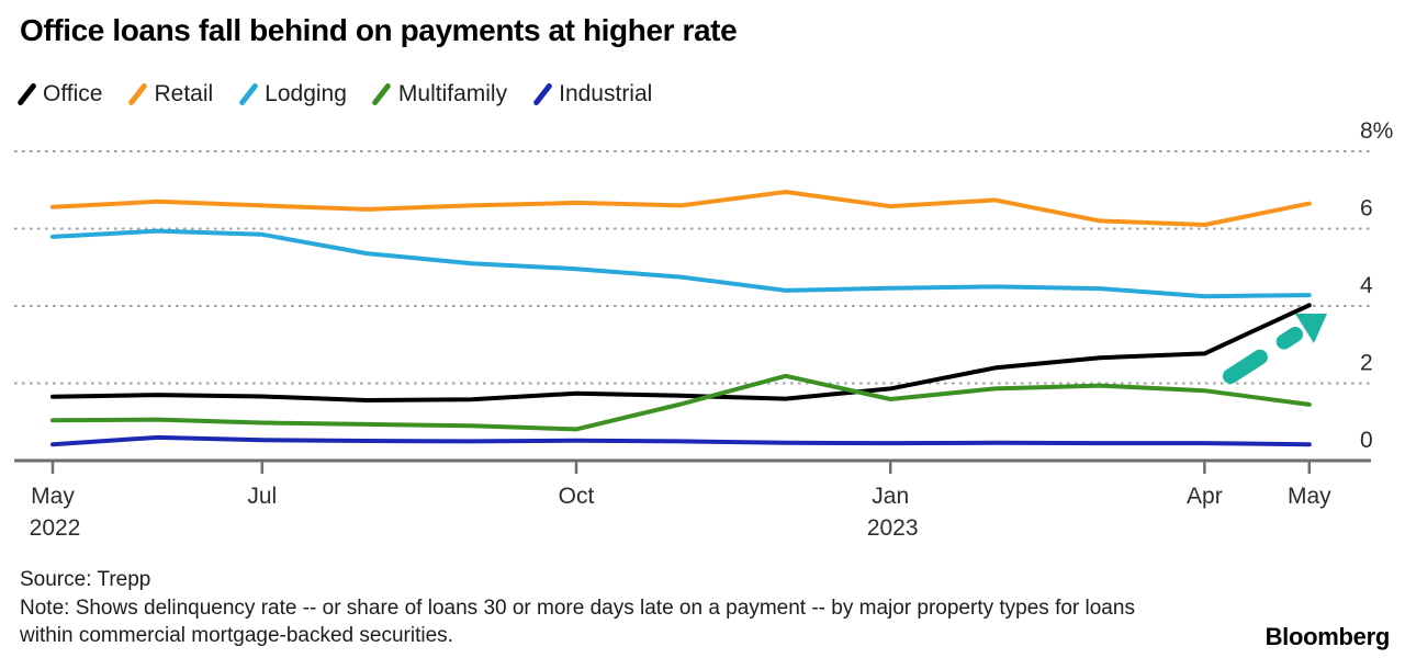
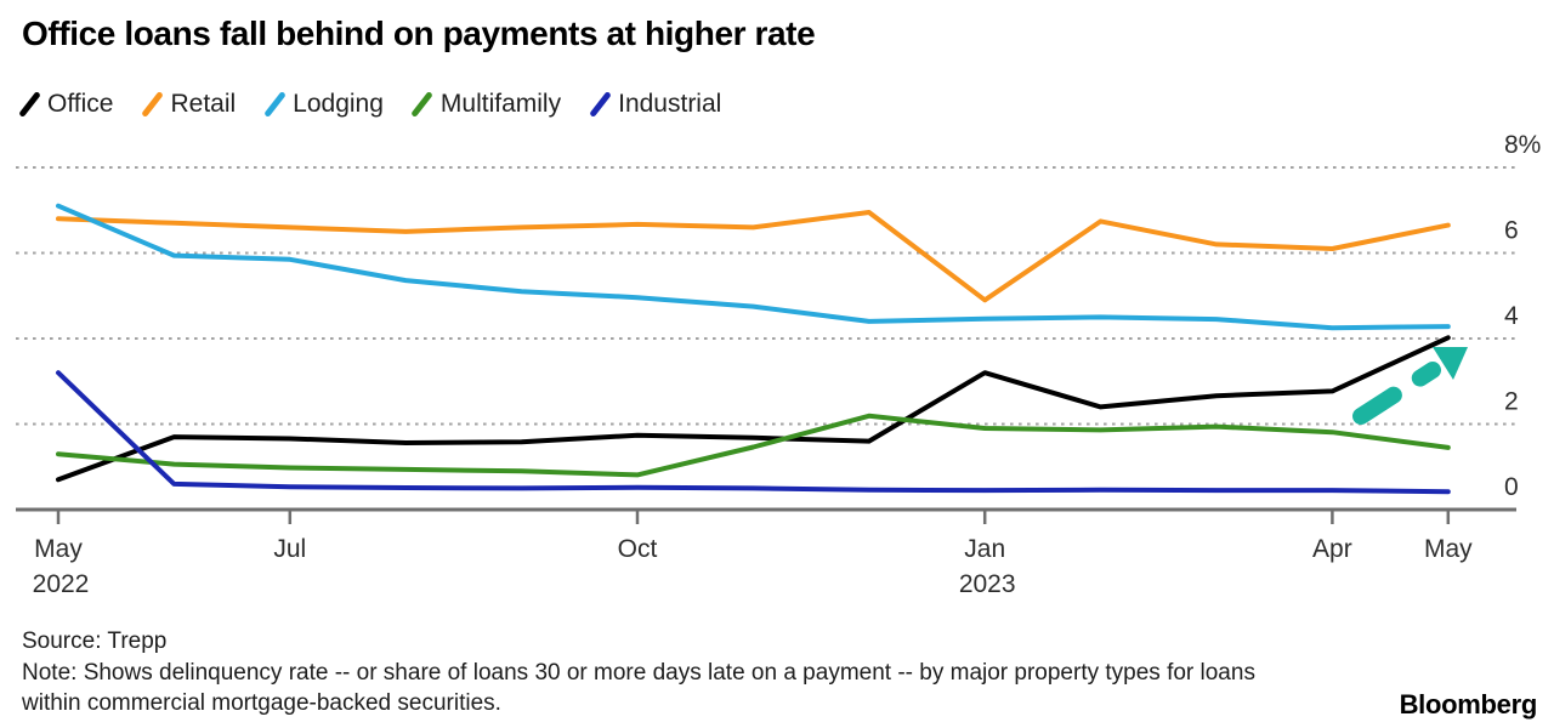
Office/May 2022: 1.6% -> 0.7%
Retail/May 2022: 6.6% -> 6.8%
Lodging/May 2022: 5.8% -> 7.1%
Multifamily/May 2022: 1.0% -> 1.3%
Industrial/May 2022: 0.4% -> 3.2%
Office/Jan 2023: 1.9% -> 3.2%
Retail/Jan 2023: 6.6% -> 4.9%
Multifamily/Jan 2023: 1.6% -> 1.9%
